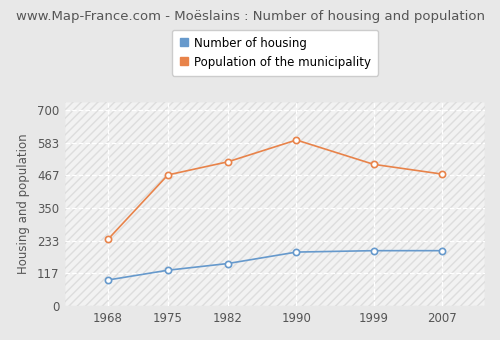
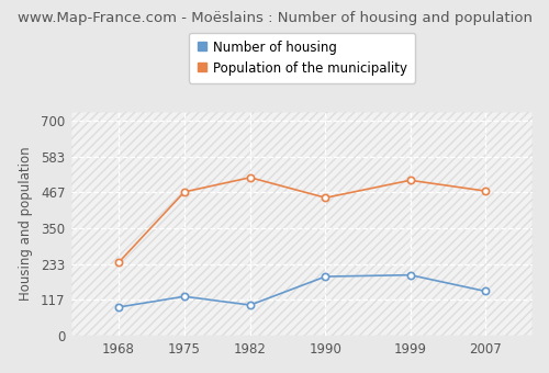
Number of housing/1982: 152 -> 100
Population of the municipality/1990: 594 -> 450
Number of housing/2007: 198 -> 145
